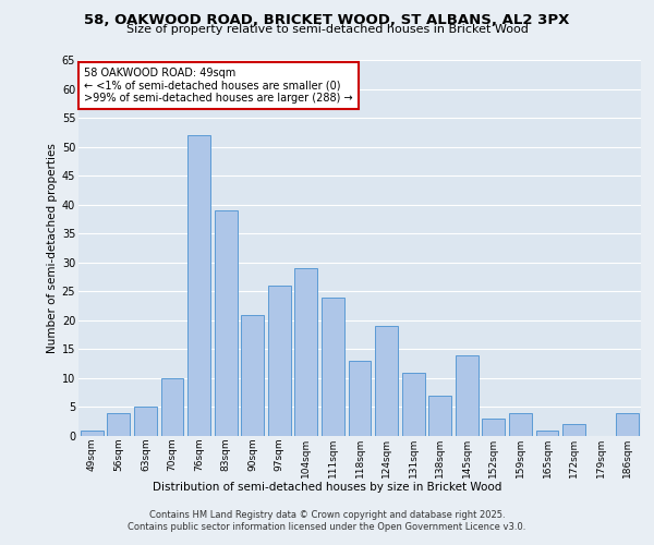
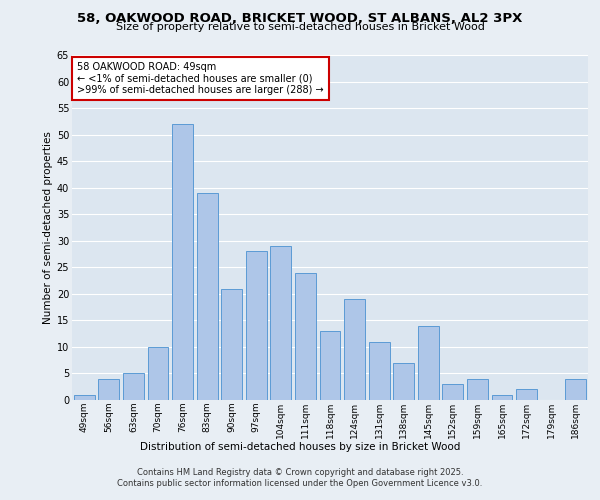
97sqm: 26 -> 28
